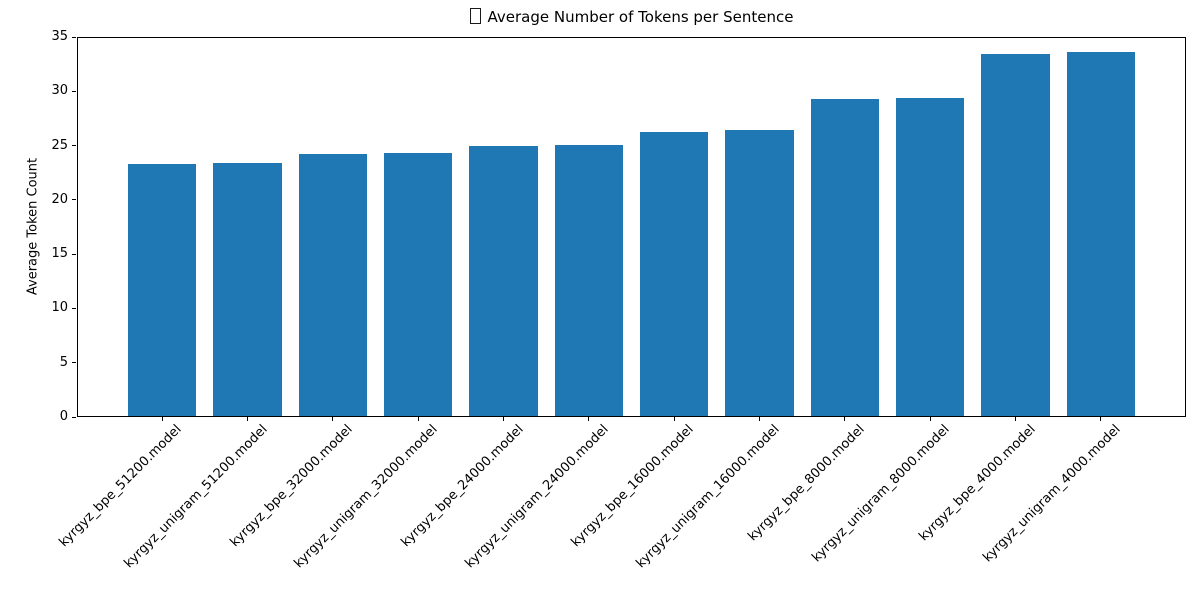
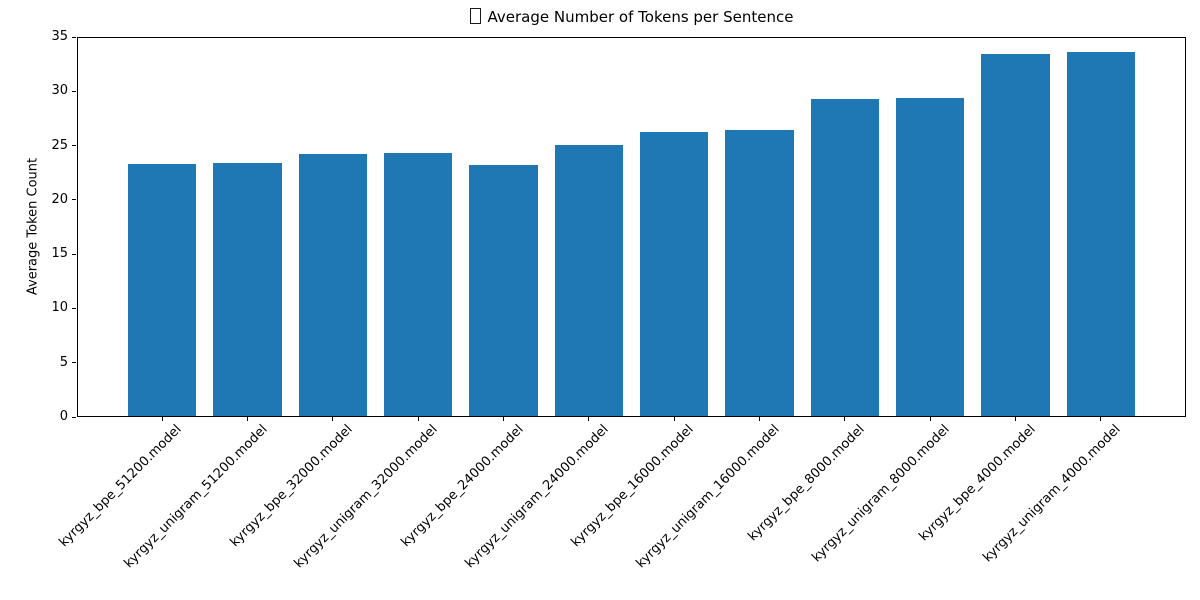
kyrgyz_bpe_24000.model: 25.0 -> 23.2
